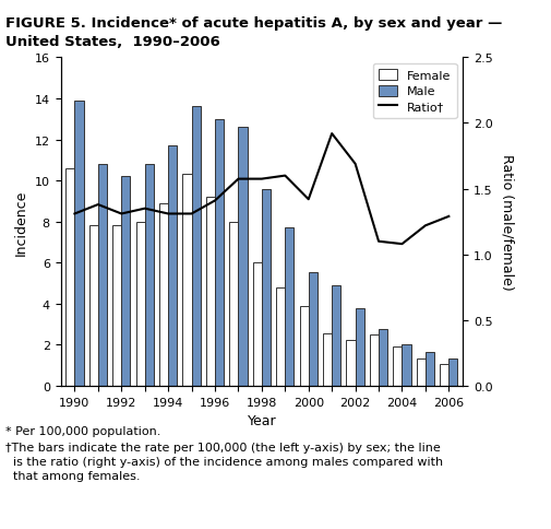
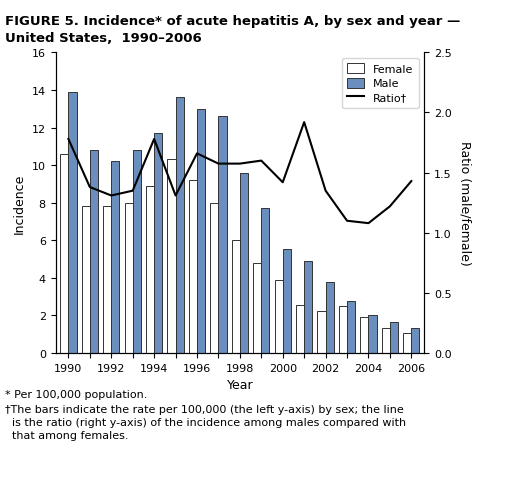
Ratio†/1990: 1.31 -> 1.78
Ratio†/1994: 1.31 -> 1.78
Ratio†/1996: 1.41 -> 1.66
Ratio†/2002: 1.69 -> 1.35
Ratio†/2006: 1.29 -> 1.43
